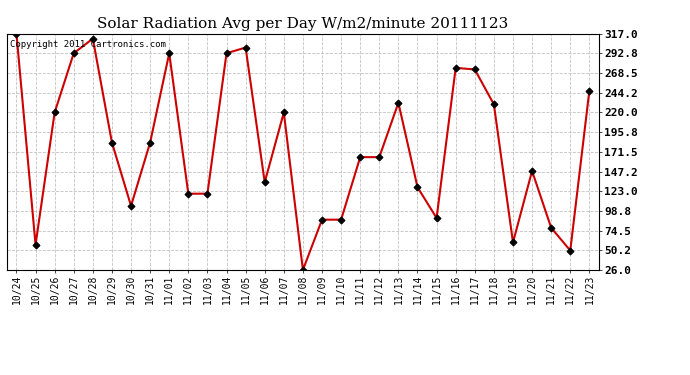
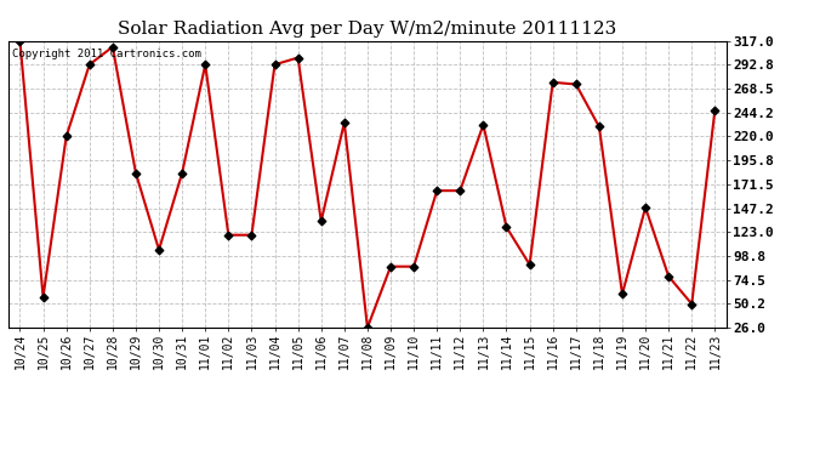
11/07: 220 -> 234
